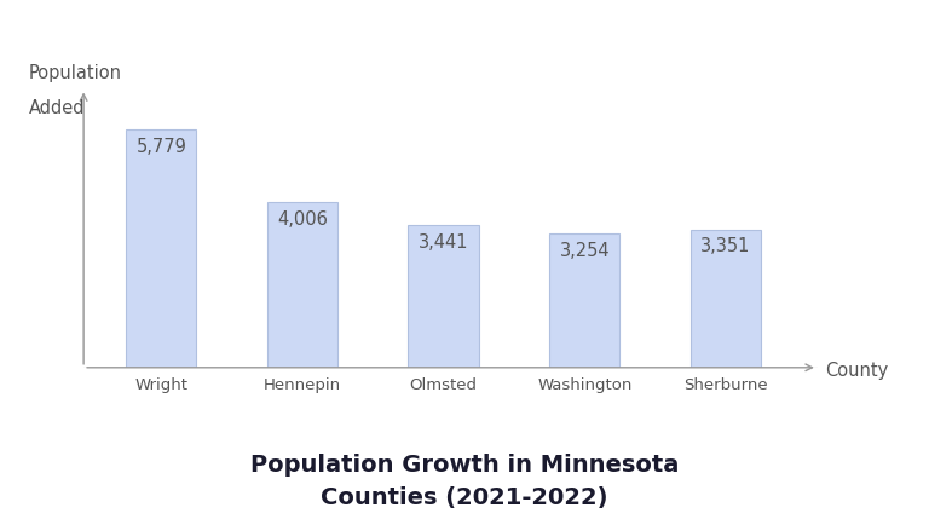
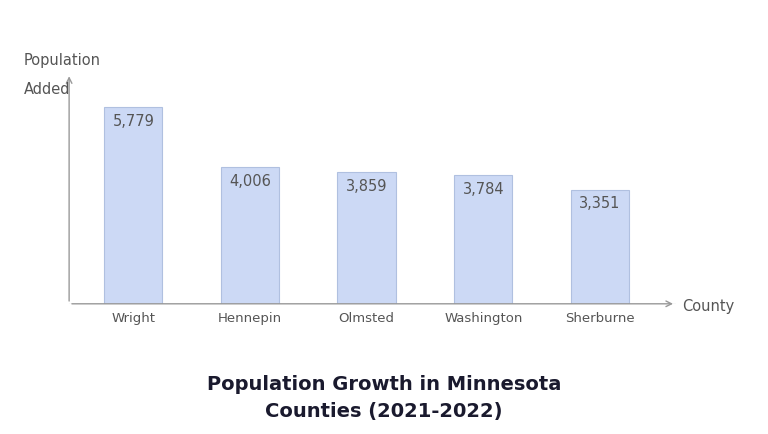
Olmsted: 3,441 -> 3,859
Washington: 3,254 -> 3,784
